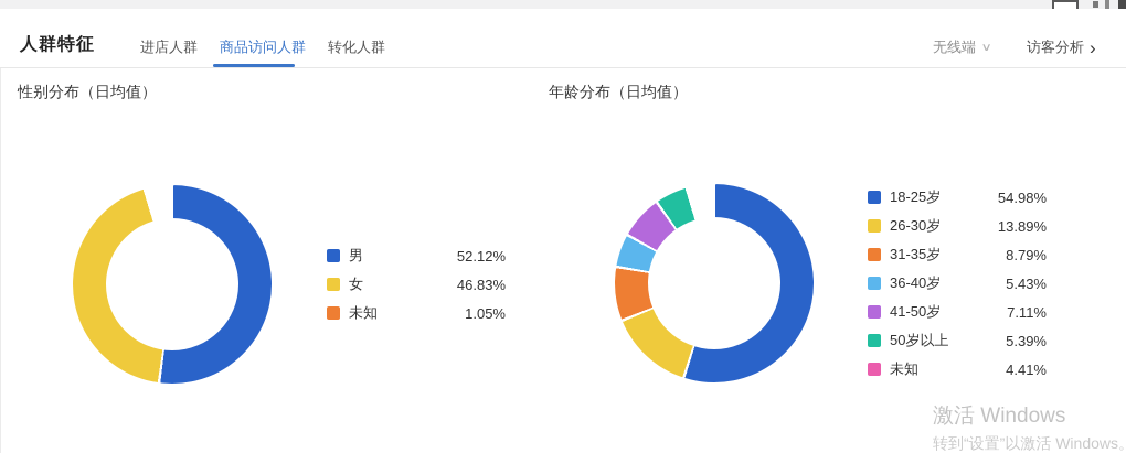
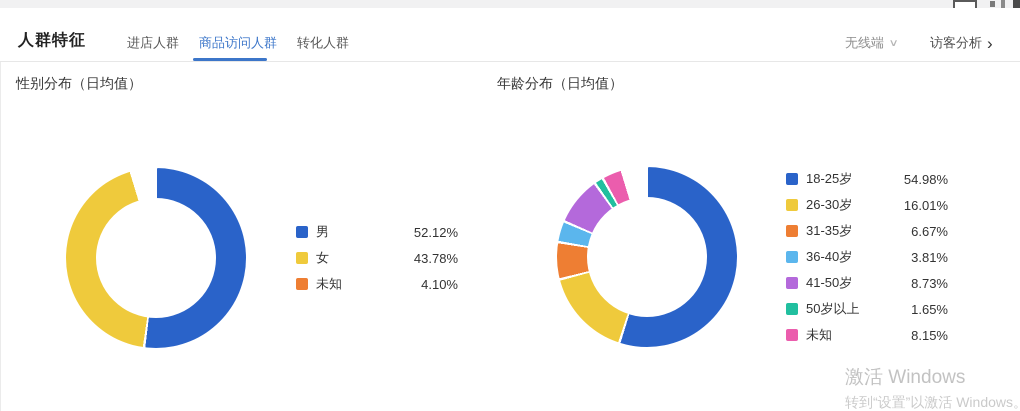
性别分布（日均值）/女: 46.83% -> 43.78%
性别分布（日均值）/未知: 1.05% -> 4.10%
年龄分布（日均值）/26-30岁: 13.89% -> 16.01%
年龄分布（日均值）/31-35岁: 8.79% -> 6.67%
年龄分布（日均值）/36-40岁: 5.43% -> 3.81%
年龄分布（日均值）/41-50岁: 7.11% -> 8.73%
年龄分布（日均值）/50岁以上: 5.39% -> 1.65%
年龄分布（日均值）/未知: 4.41% -> 8.15%
